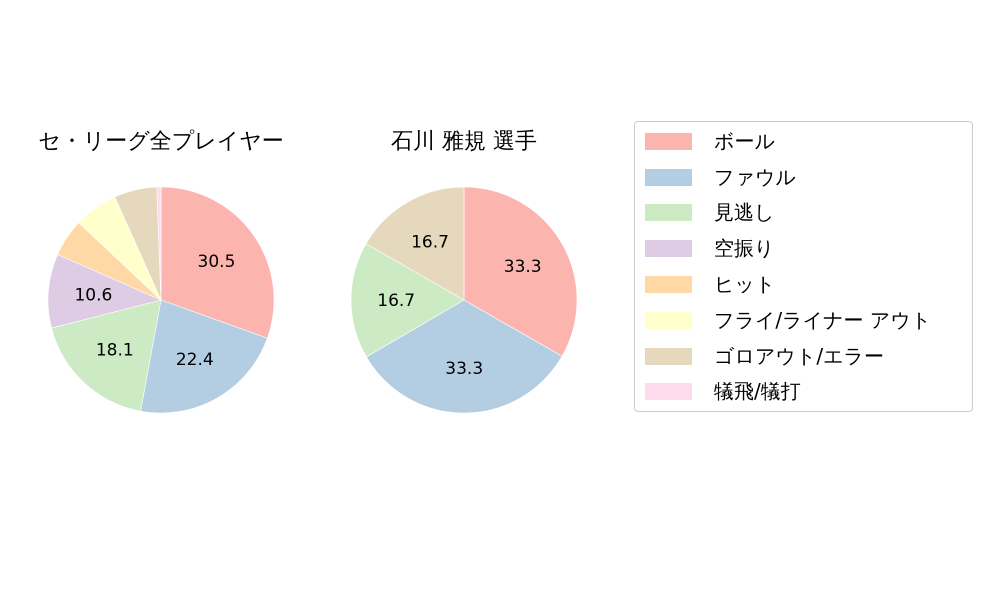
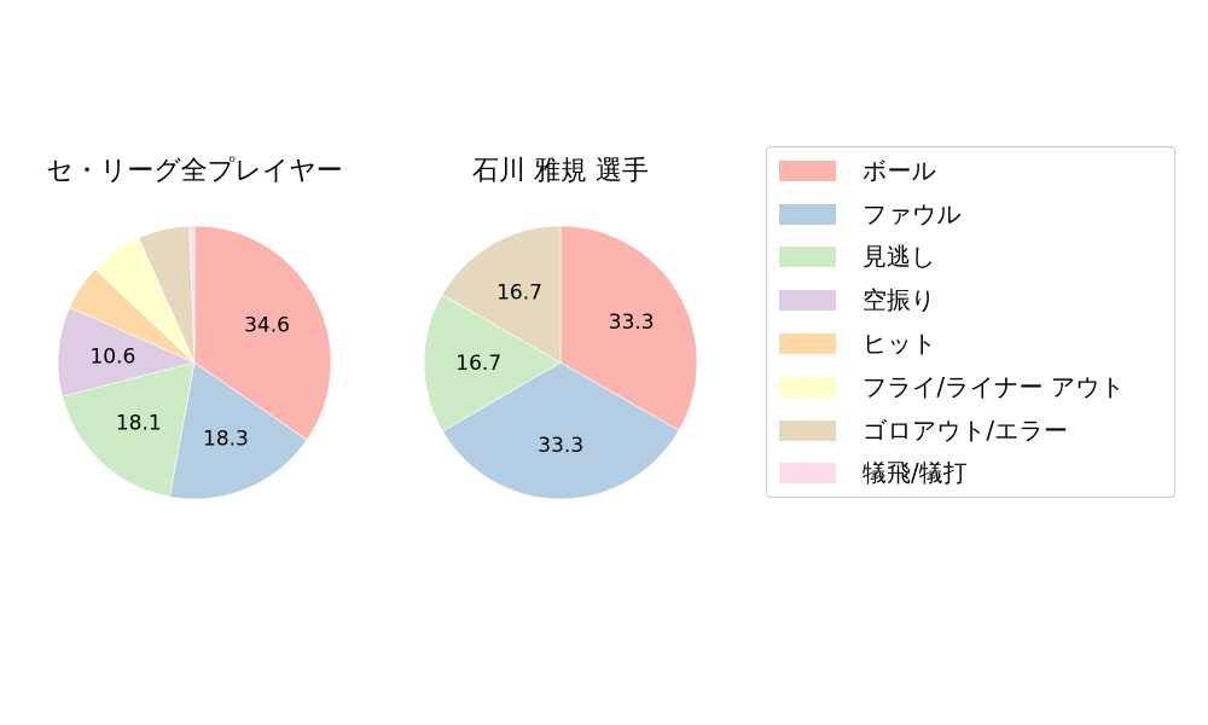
セ・リーグ全プレイヤー/ボール: 30.5 -> 34.6
セ・リーグ全プレイヤー/ファウル: 22.4 -> 18.3
